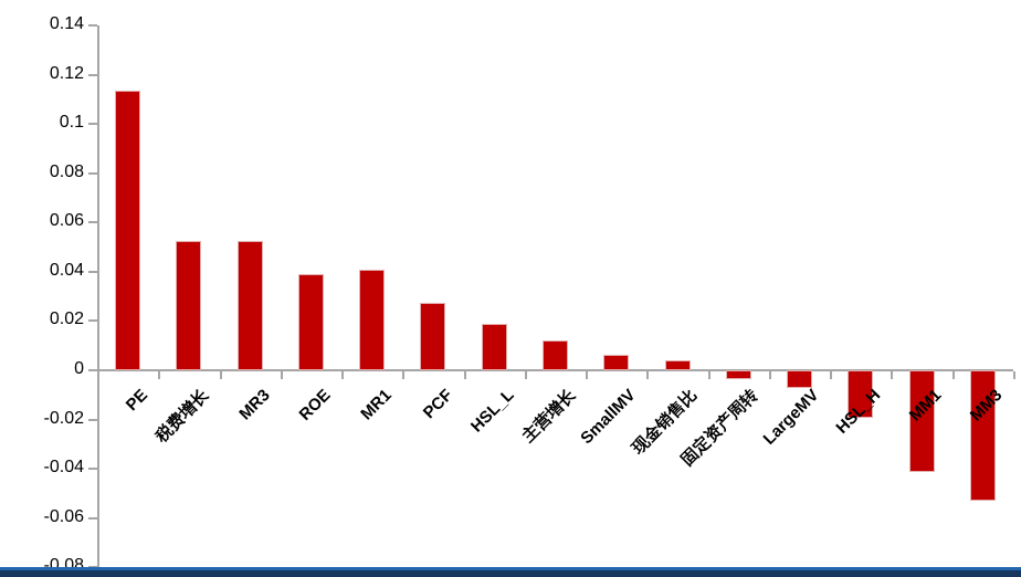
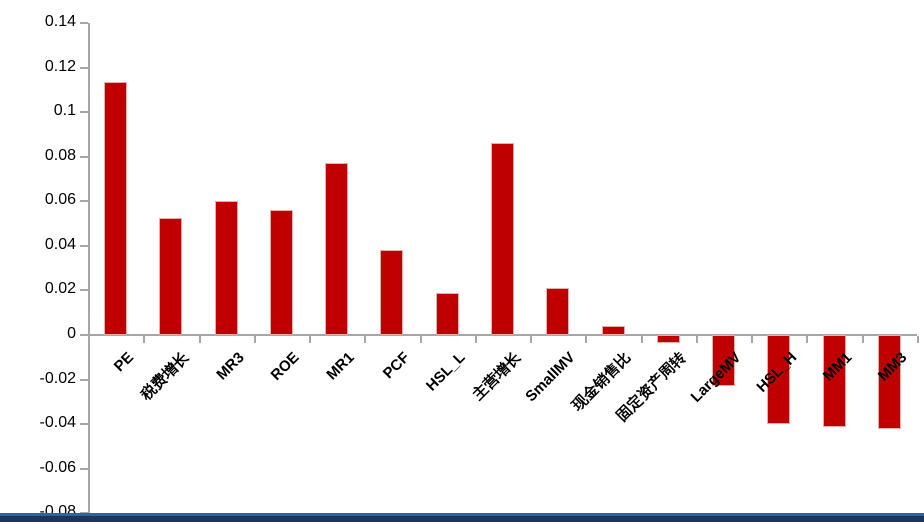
MR3: 0.052 -> 0.060
ROE: 0.039 -> 0.056
MR1: 0.041 -> 0.077
PCF: 0.028 -> 0.038
主营增长: 0.012 -> 0.086
SmallMV: 0.006 -> 0.021
LargeMV: -0.007 -> -0.023
HSL_H: -0.019 -> -0.040
MM3: -0.053 -> -0.042
